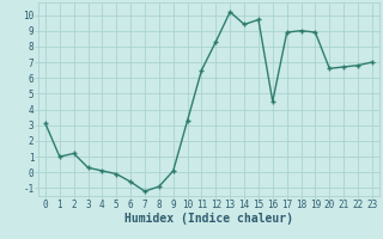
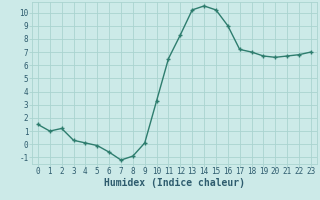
0: 3.1 -> 1.5
14: 9.4 -> 10.5
15: 9.7 -> 10.2
16: 4.5 -> 9.0
17: 8.9 -> 7.2
18: 9.0 -> 7.0
19: 8.9 -> 6.7
